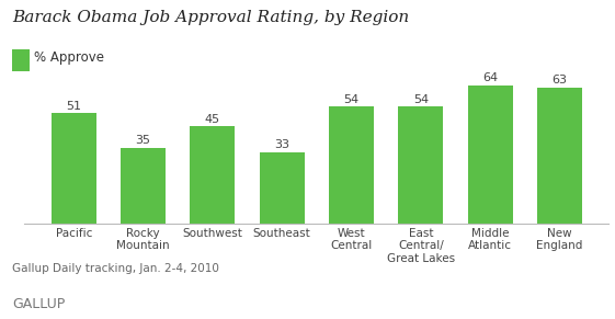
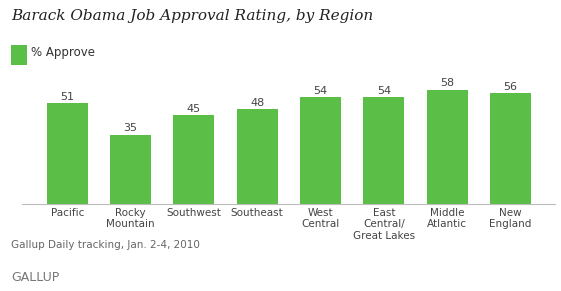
Southeast: 33 -> 48
Middle Atlantic: 64 -> 58
New England: 63 -> 56
